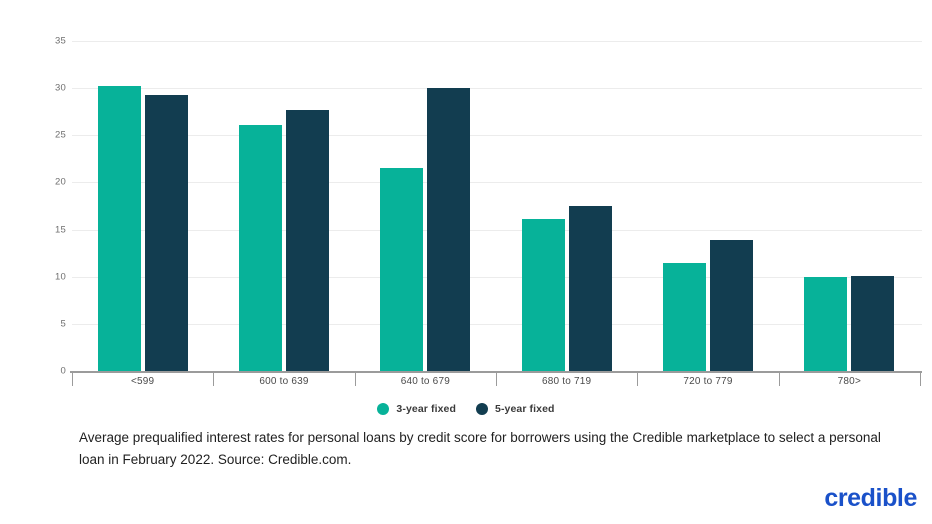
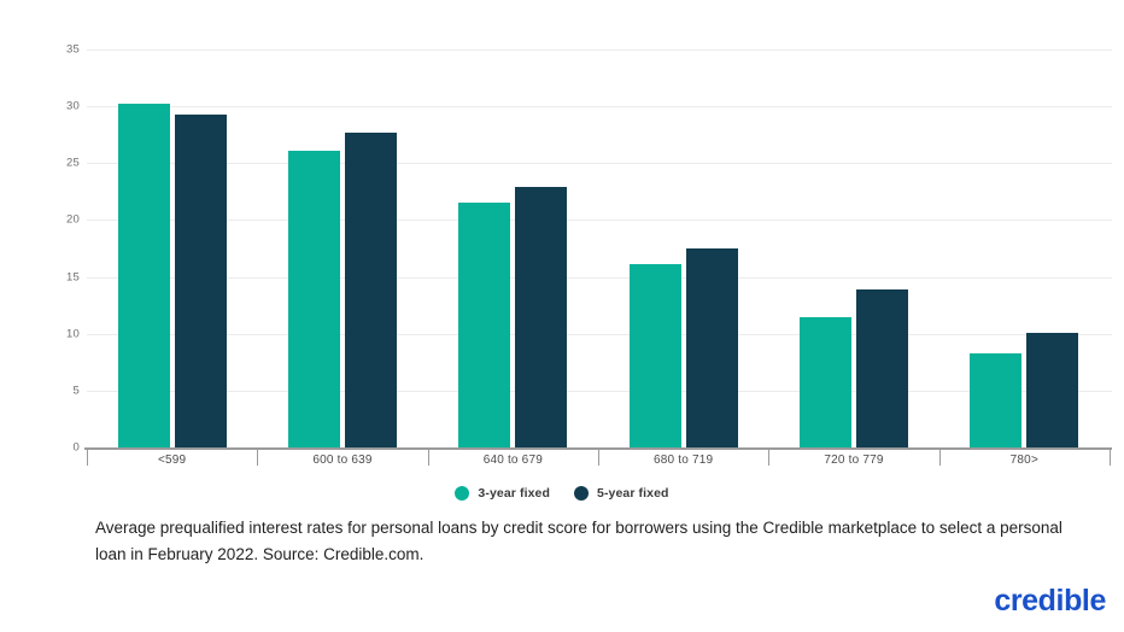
5-year fixed/640 to 679: 30 -> 23
3-year fixed/780>: 10 -> 8
